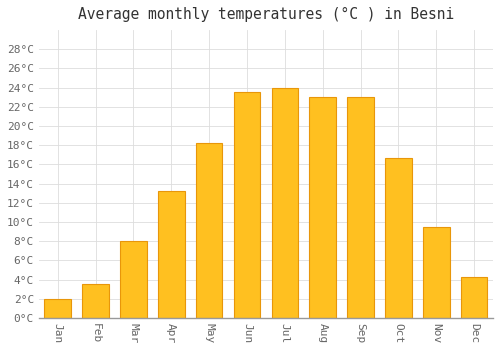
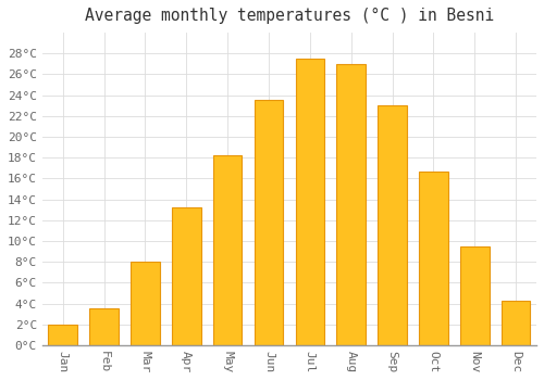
Jul: 24.0°C -> 27.5°C
Aug: 23.0°C -> 27.0°C
